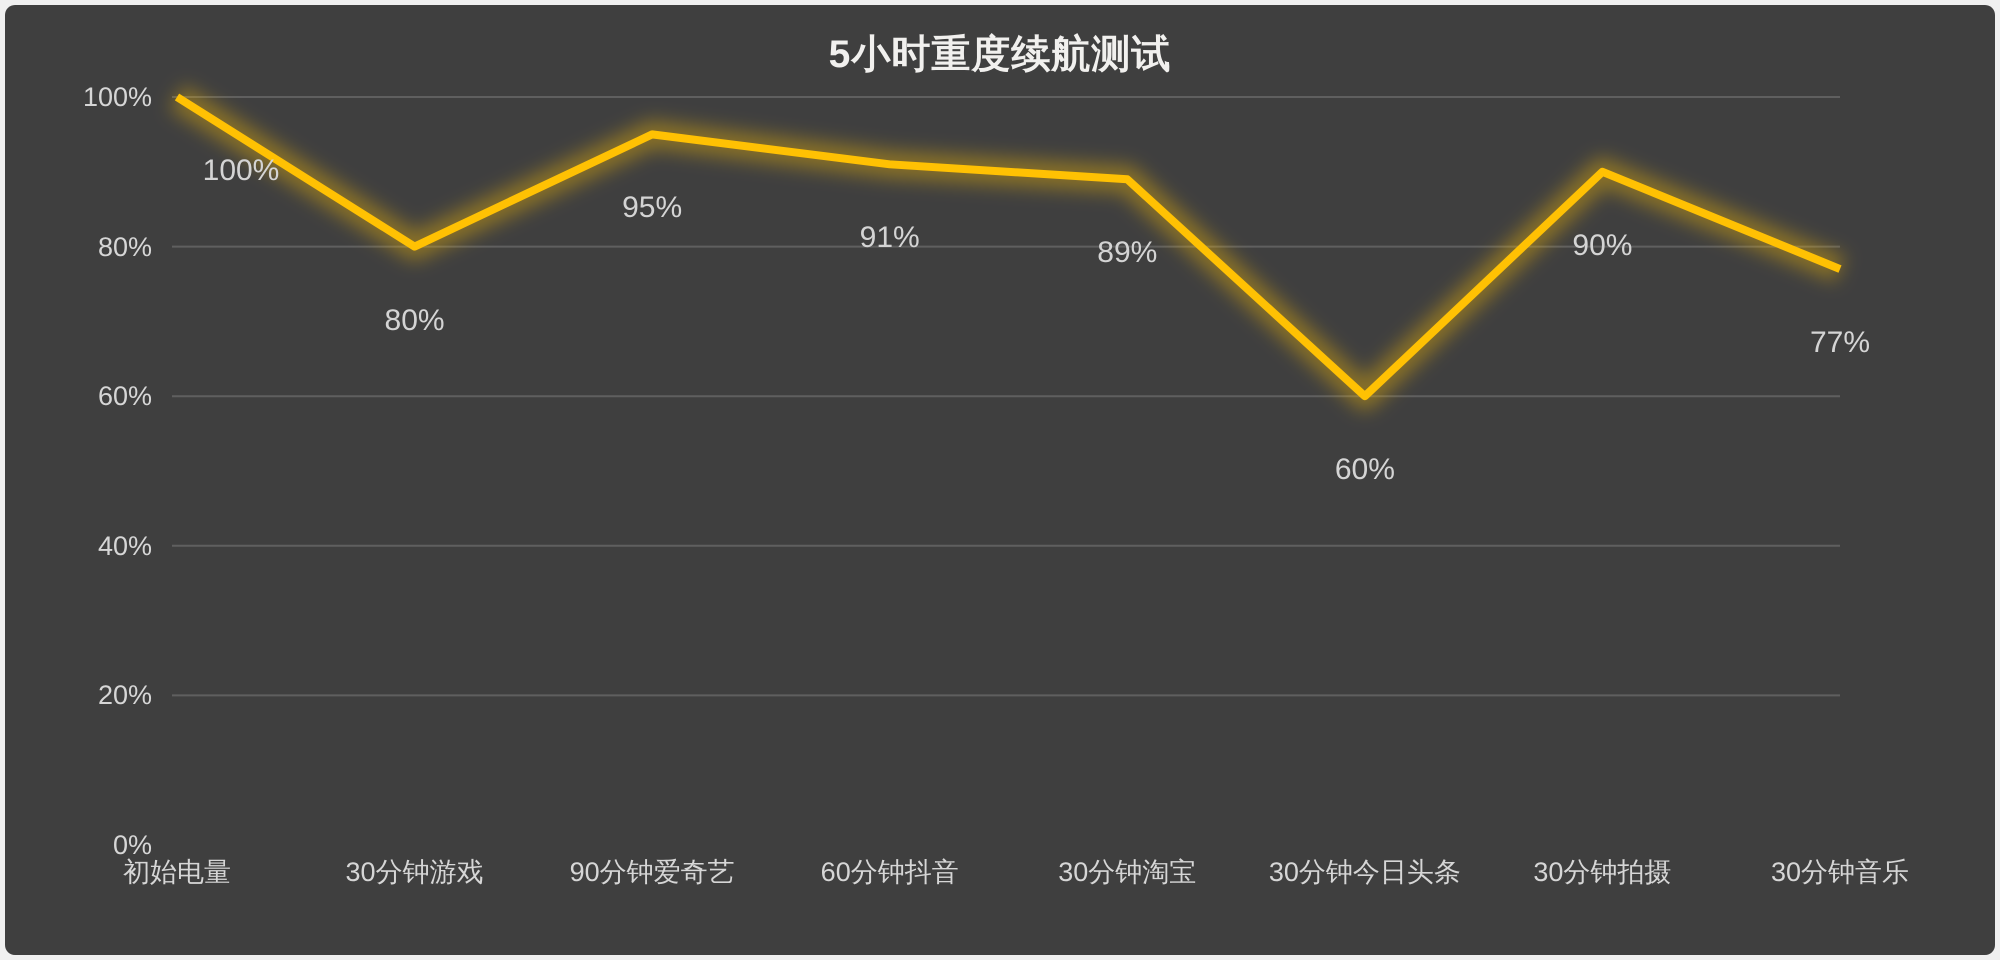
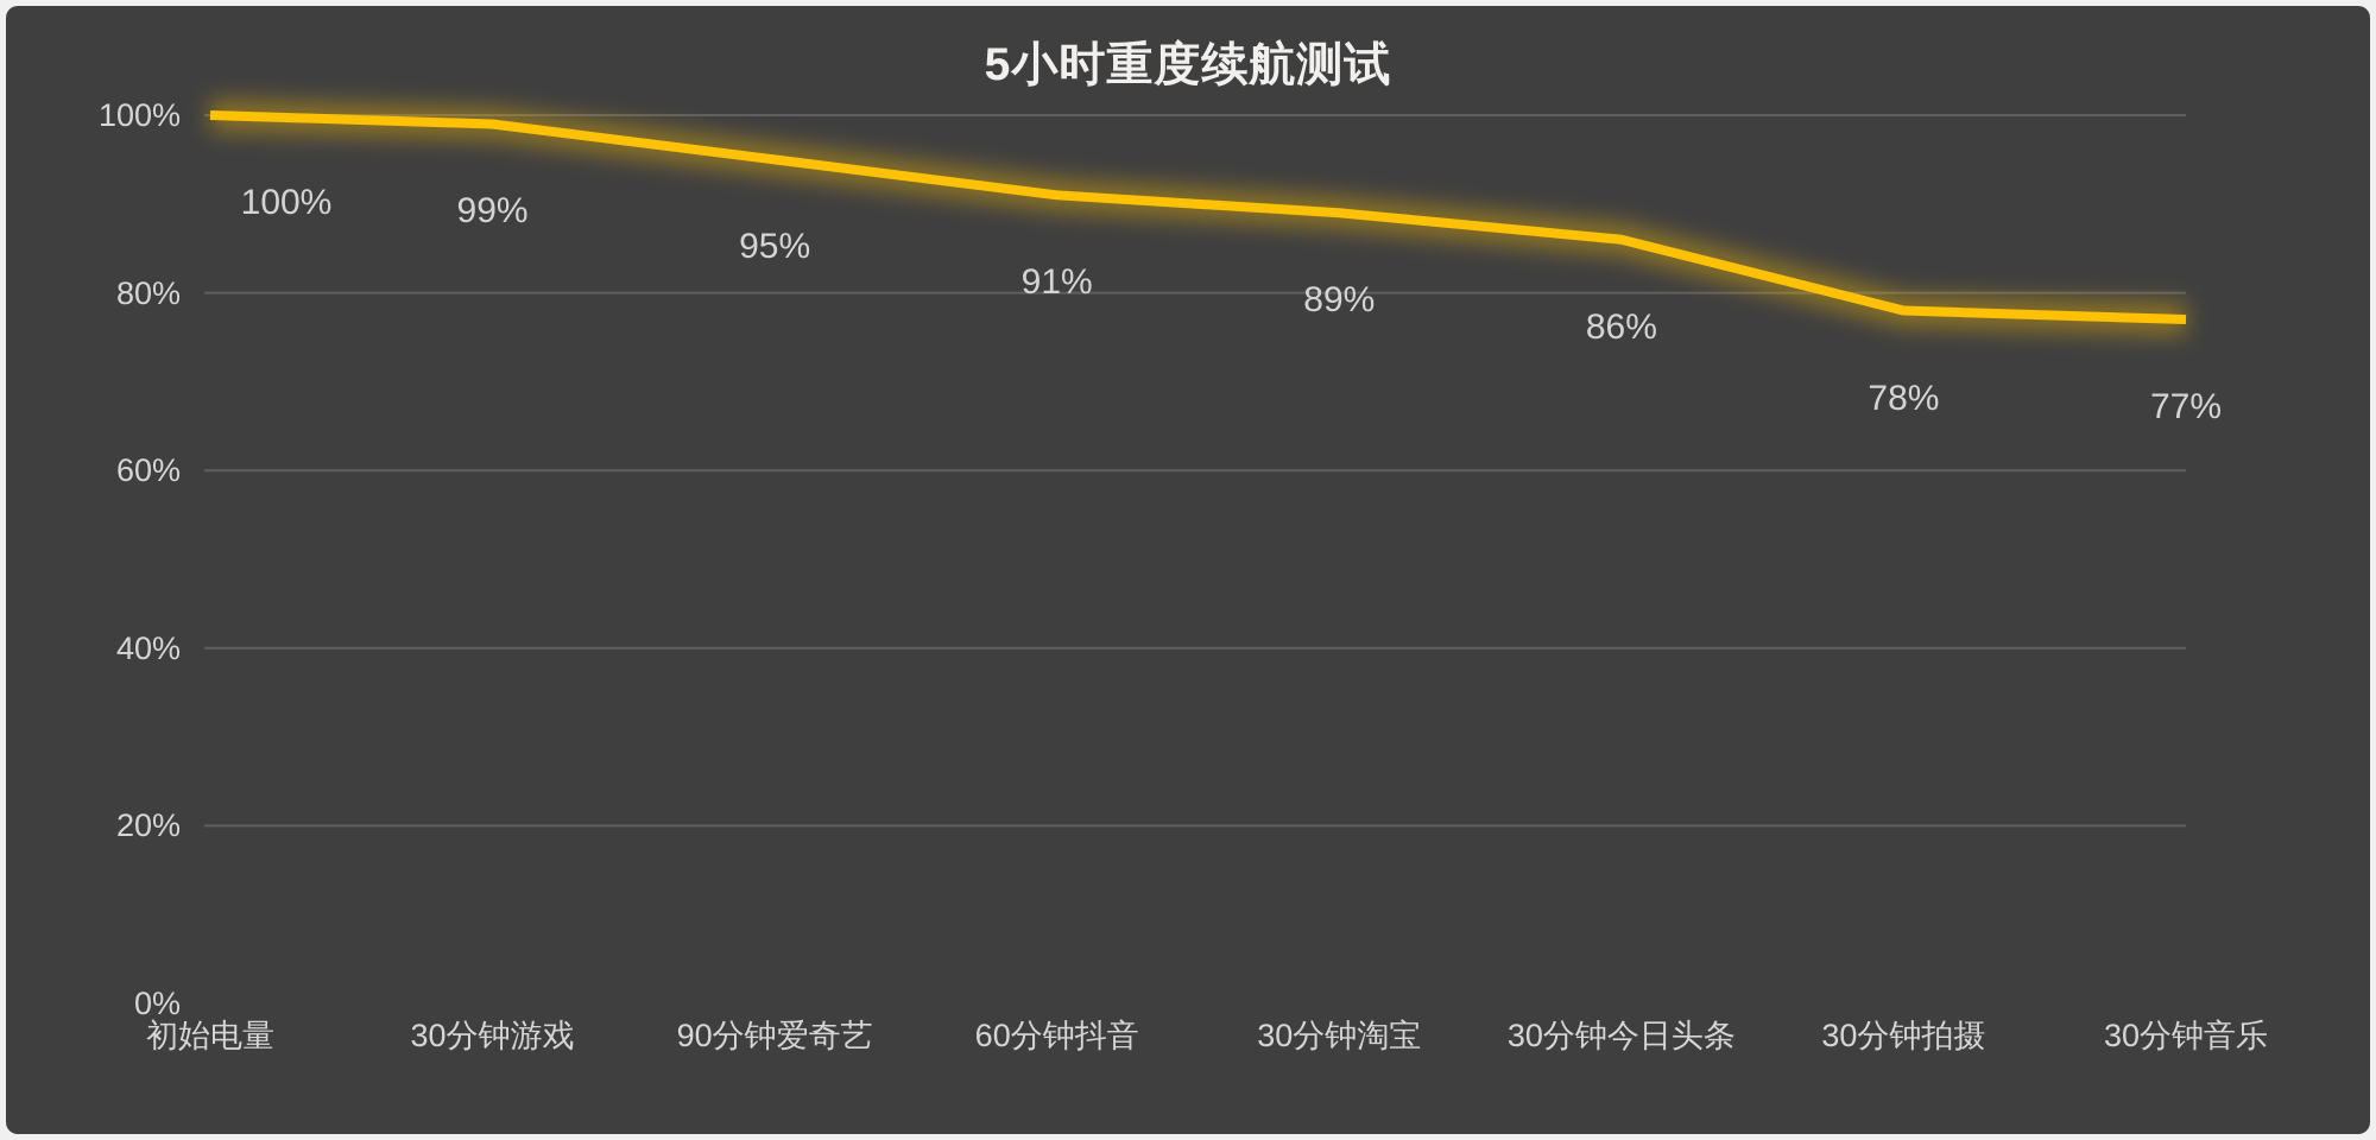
30分钟游戏: 80% -> 99%
30分钟今日头条: 60% -> 86%
30分钟拍摄: 90% -> 78%
